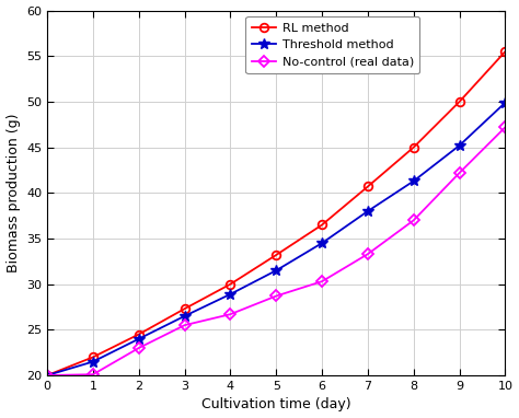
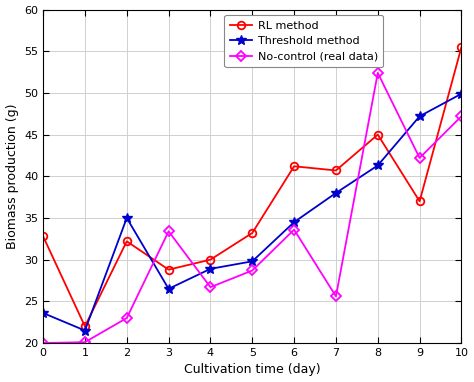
RL method/0: 20.0 -> 32.8
Threshold method/0: 20.0 -> 23.6
RL method/2: 24.5 -> 32.2
Threshold method/2: 24.0 -> 35.0
RL method/3: 27.3 -> 28.8
No-control (real data)/3: 25.5 -> 33.4
Threshold method/5: 31.5 -> 29.8
RL method/6: 36.5 -> 41.2
No-control (real data)/6: 30.3 -> 33.6
No-control (real data)/7: 33.3 -> 25.6
No-control (real data)/8: 37.0 -> 52.4
RL method/9: 50.0 -> 37.0
Threshold method/9: 45.2 -> 47.2
